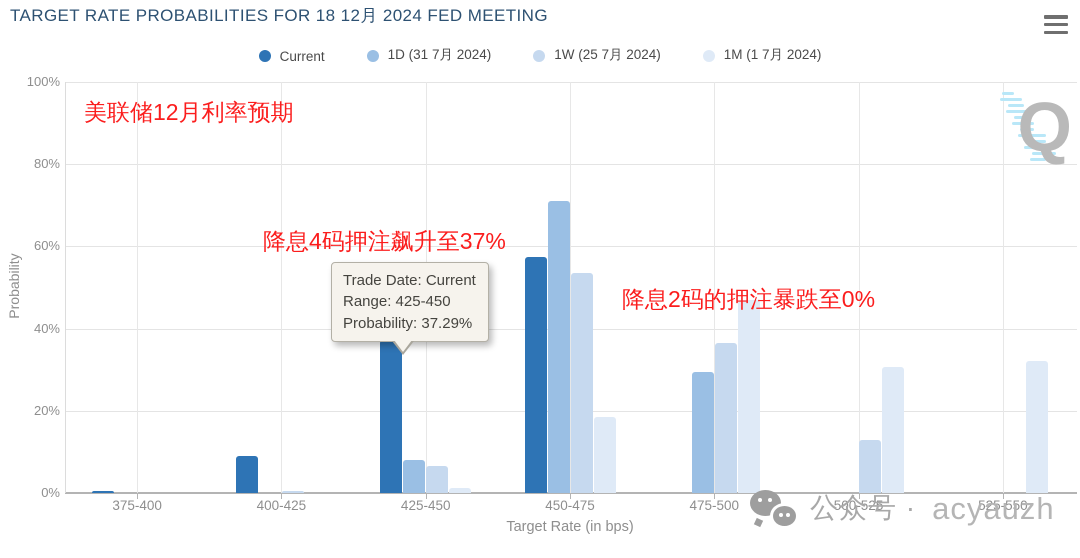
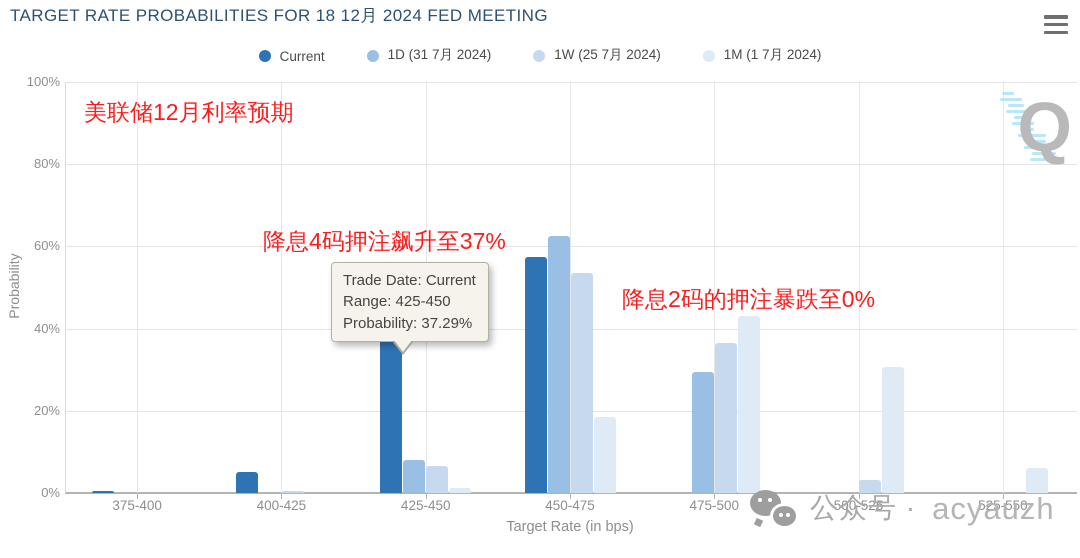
Current/400-425: 9% -> 5%
1D (31 7月 2024)/450-475: 71% -> 63%
1M (1 7月 2024)/475-500: 47% -> 43%
1W (25 7月 2024)/500-525: 13% -> 3%
1M (1 7月 2024)/525-550: 32% -> 6%
